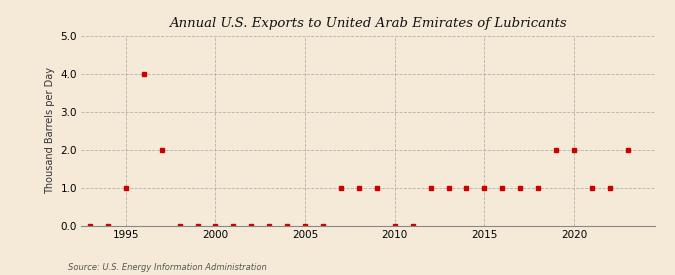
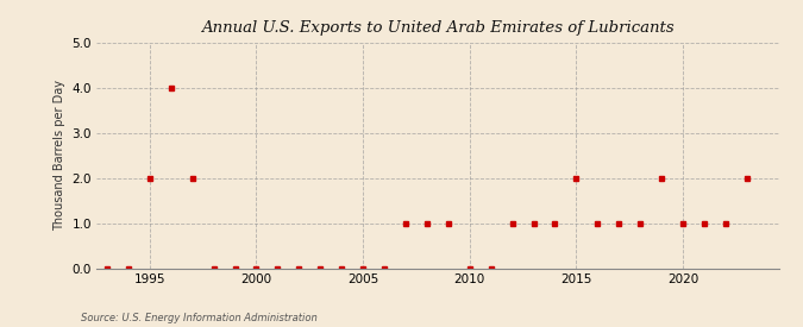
1995: 1 -> 2
2015: 1 -> 2
2020: 2 -> 1
